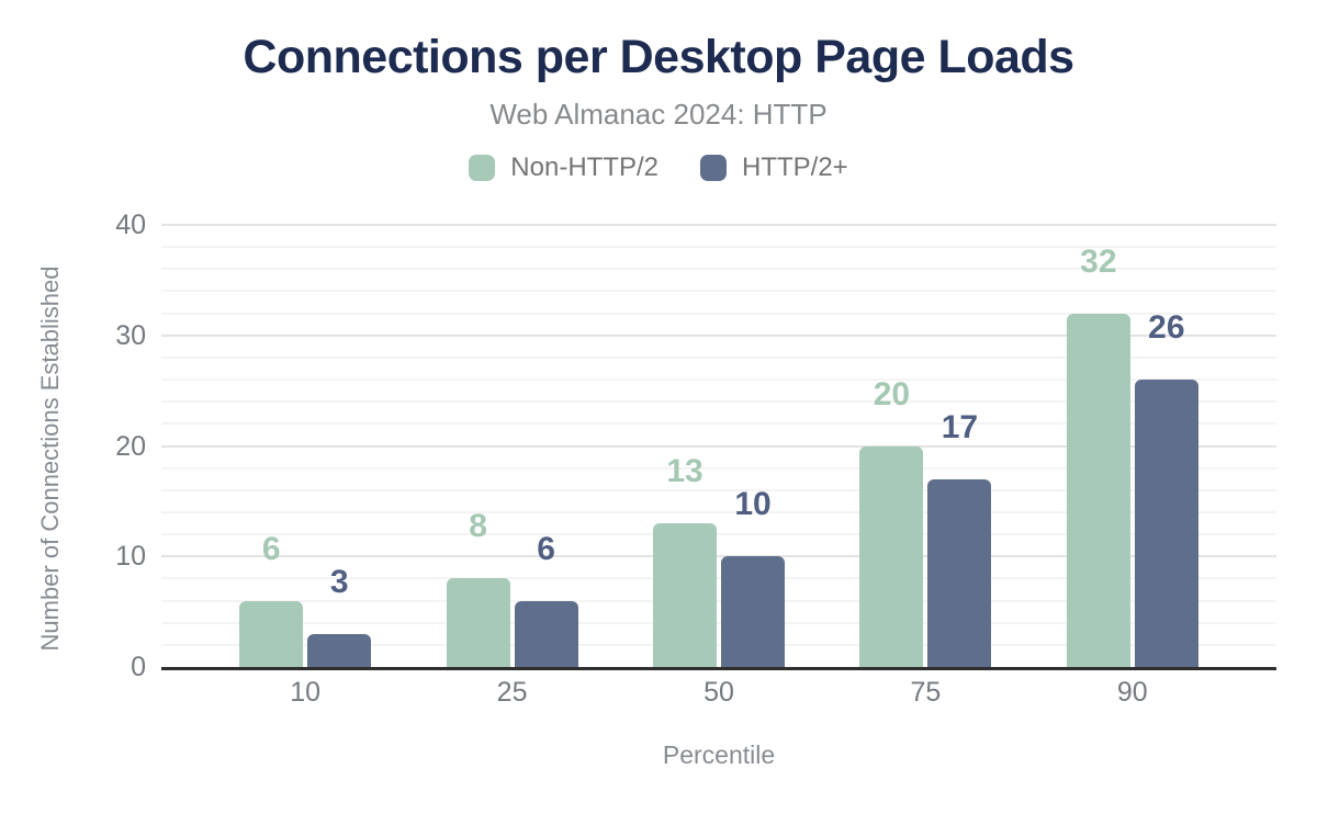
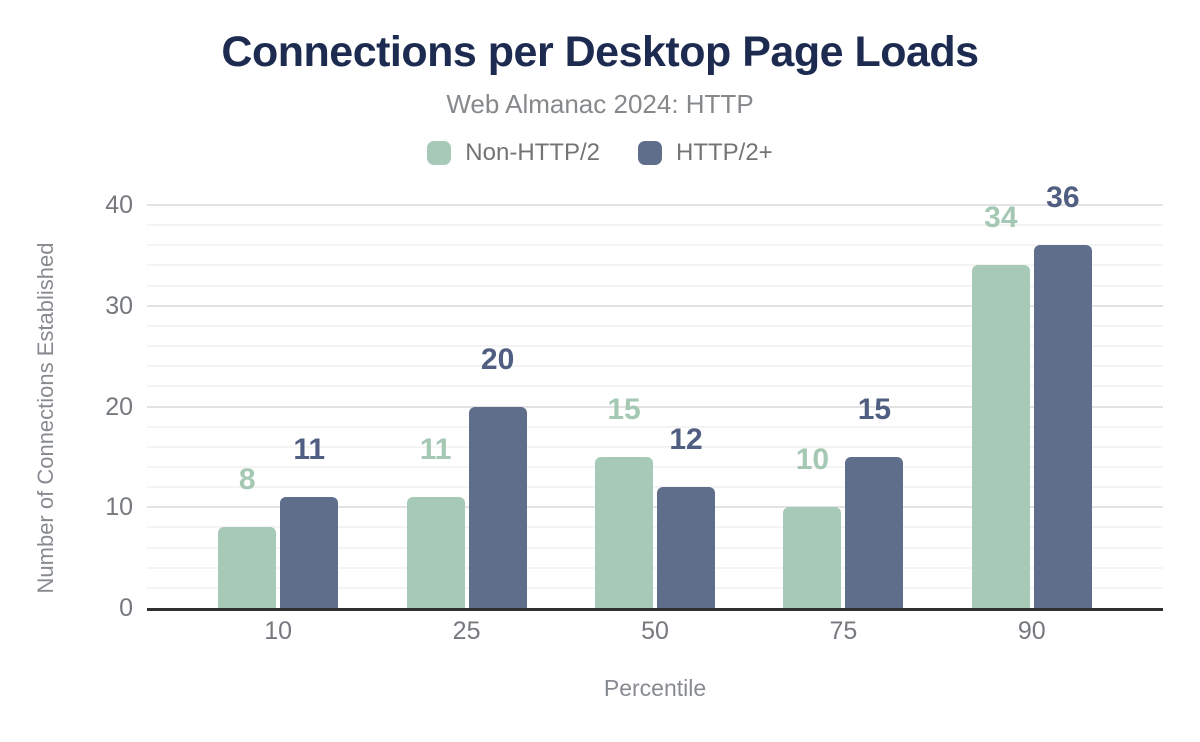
Non-HTTP/2/10: 6 -> 8
HTTP/2+/10: 3 -> 11
Non-HTTP/2/25: 8 -> 11
HTTP/2+/25: 6 -> 20
Non-HTTP/2/50: 13 -> 15
HTTP/2+/50: 10 -> 12
Non-HTTP/2/75: 20 -> 10
HTTP/2+/75: 17 -> 15
Non-HTTP/2/90: 32 -> 34
HTTP/2+/90: 26 -> 36
